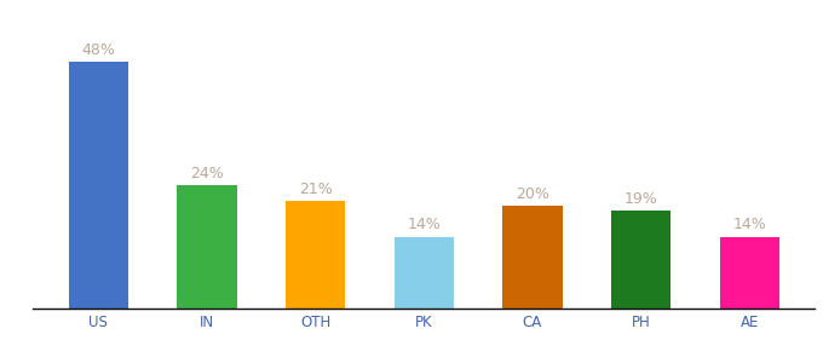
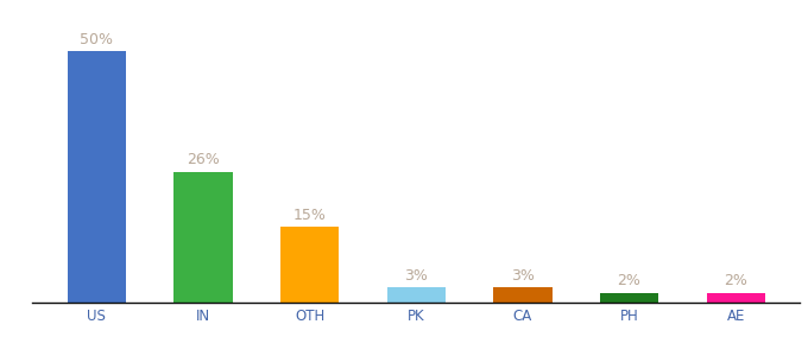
US: 48% -> 50%
IN: 24% -> 26%
OTH: 21% -> 15%
PK: 14% -> 3%
CA: 20% -> 3%
PH: 19% -> 2%
AE: 14% -> 2%
